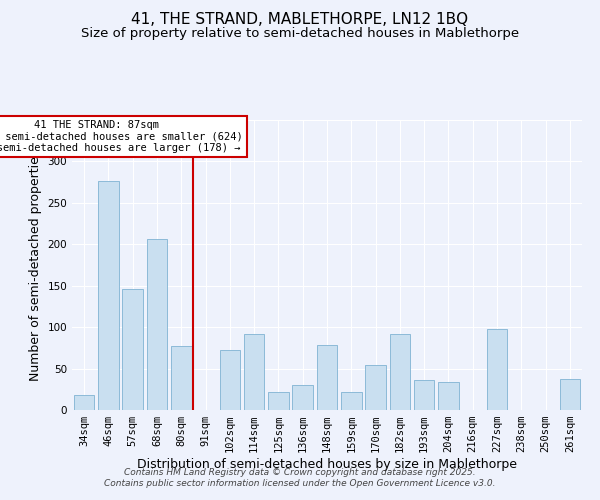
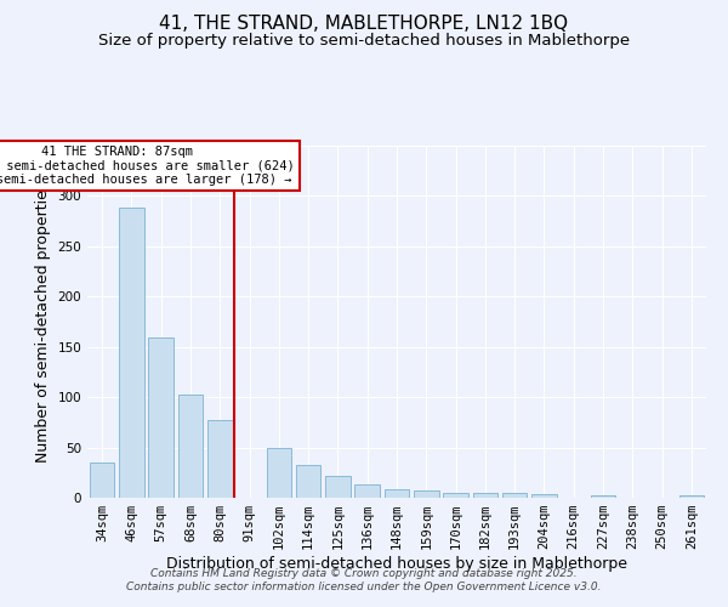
34sqm: 18 -> 35
46sqm: 276 -> 289
57sqm: 146 -> 159
68sqm: 206 -> 102
102sqm: 72 -> 50
114sqm: 92 -> 33
136sqm: 30 -> 13
148sqm: 78 -> 9
159sqm: 22 -> 7
170sqm: 54 -> 5
182sqm: 92 -> 5
193sqm: 36 -> 5
204sqm: 34 -> 4
227sqm: 98 -> 3
261sqm: 38 -> 2
